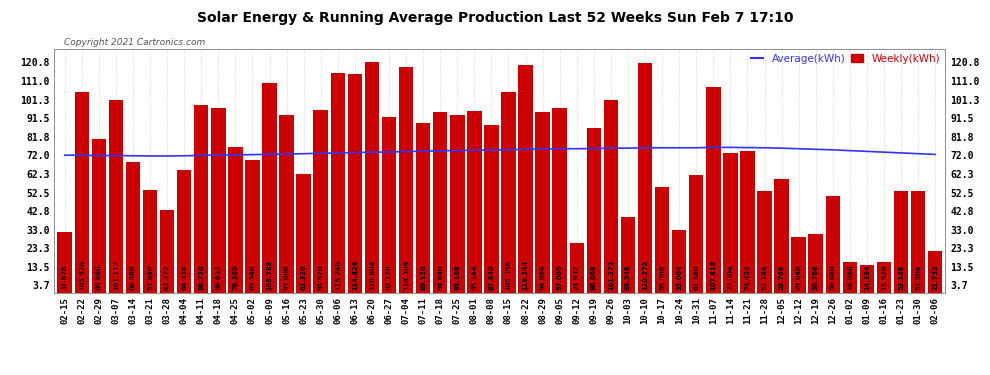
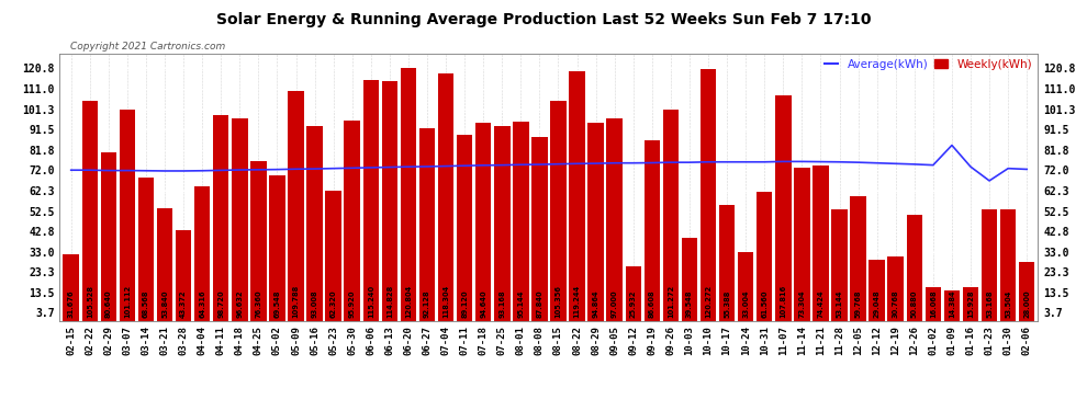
Average(kWh)/01-09: 74 -> 84
Average(kWh)/01-23: 73 -> 67
Weekly(kWh)/02-06: 22 -> 28
